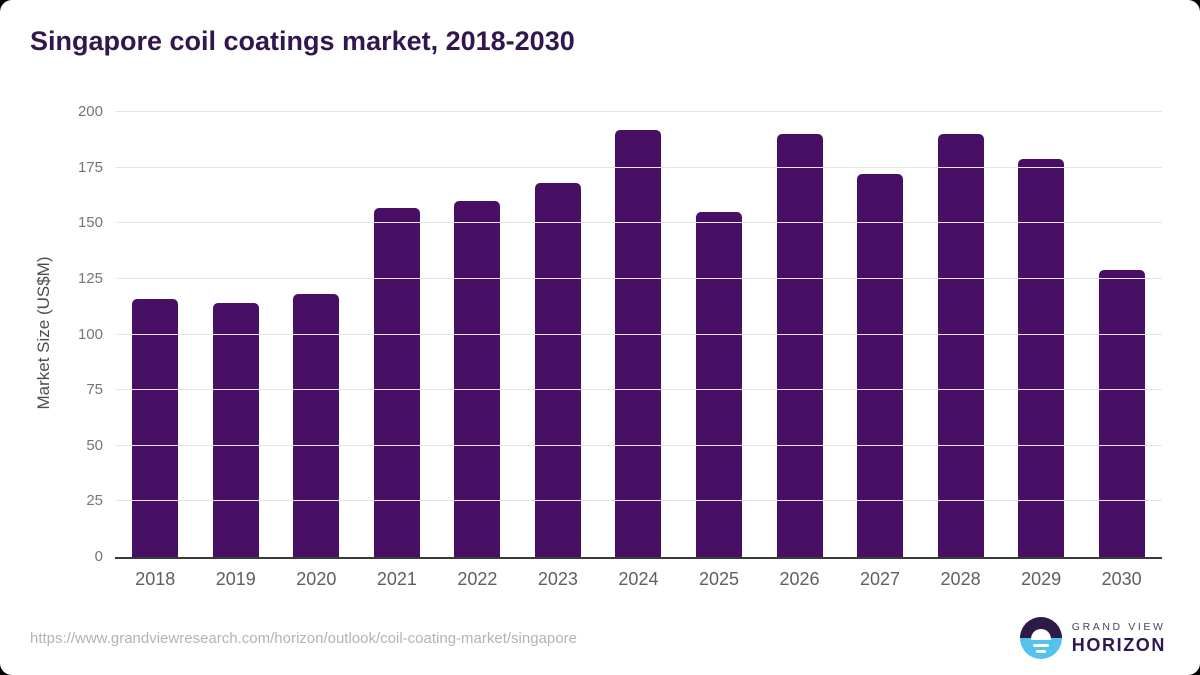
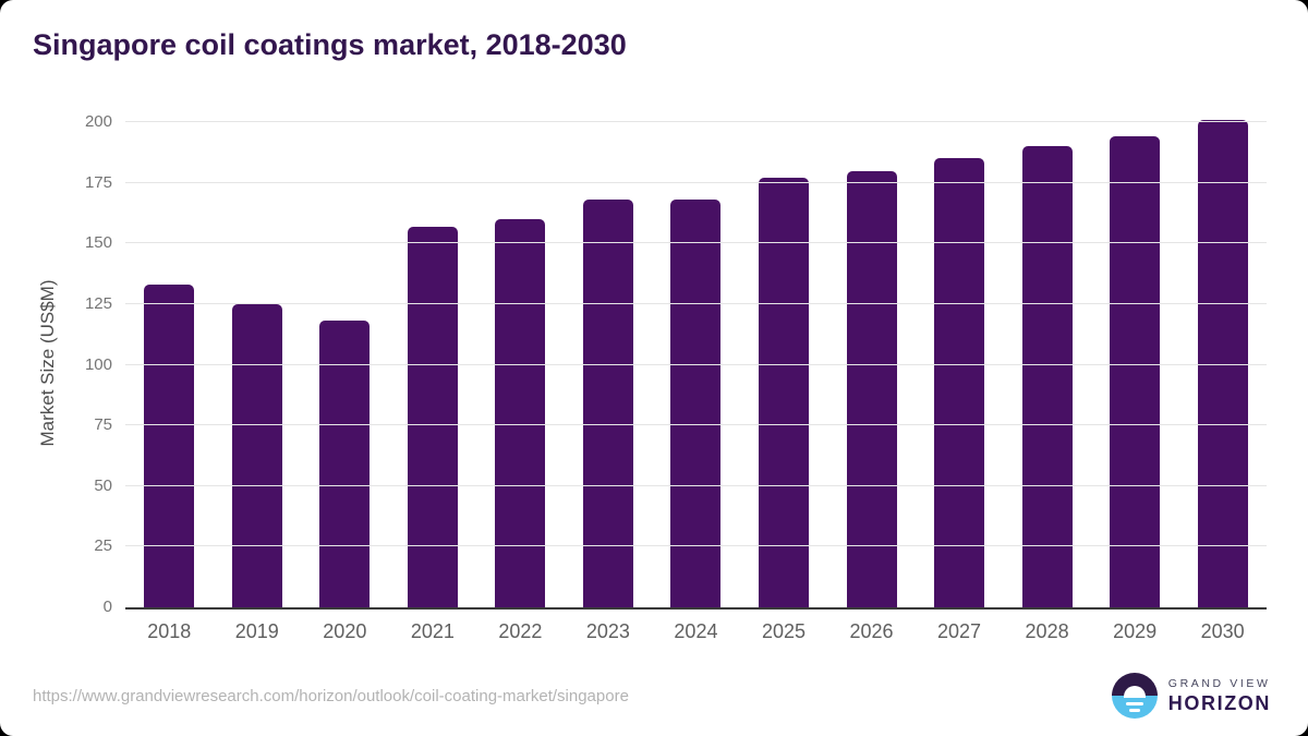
2018: 116 -> 133
2019: 114 -> 125
2024: 192 -> 168
2025: 155 -> 177
2026: 190 -> 180
2027: 172 -> 185
2029: 179 -> 194
2030: 129 -> 201
